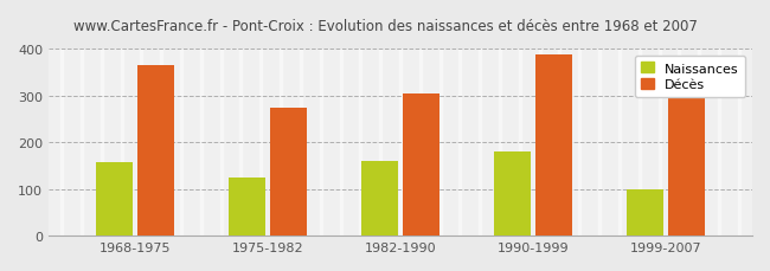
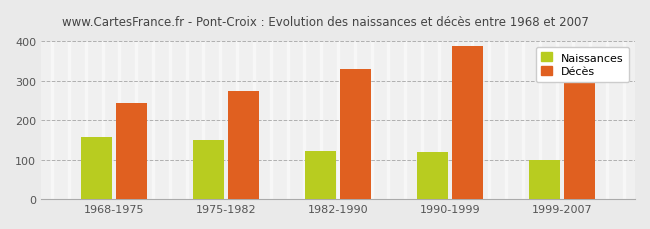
Décès/1968-1975: 365 -> 243
Naissances/1975-1982: 125 -> 150
Naissances/1982-1990: 160 -> 121
Décès/1982-1990: 305 -> 330
Naissances/1990-1999: 180 -> 118
